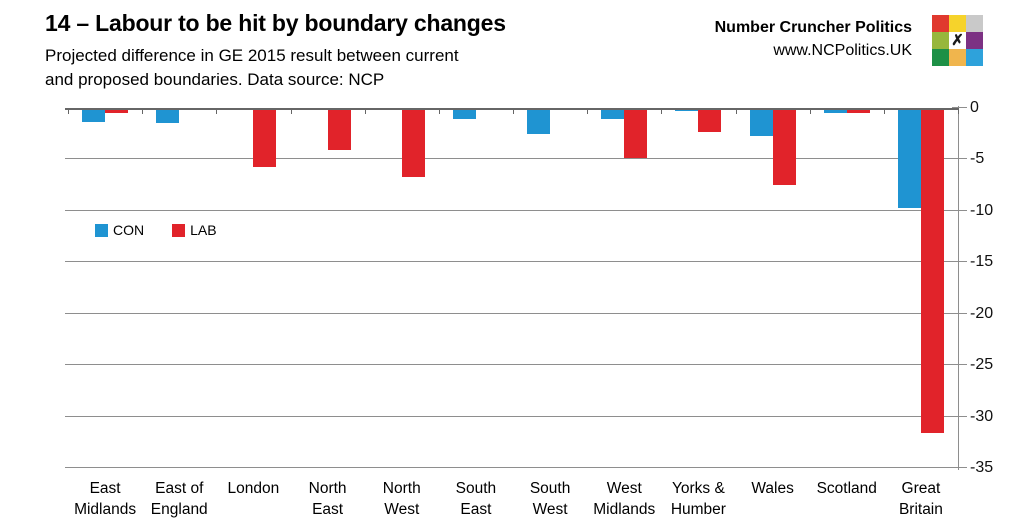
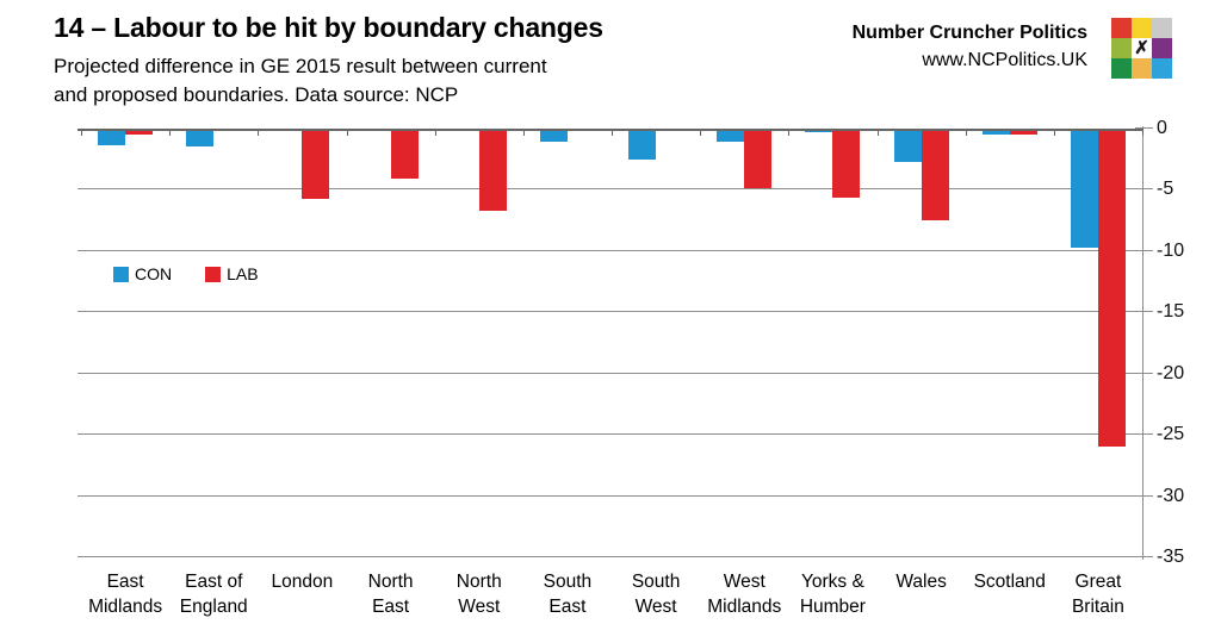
LAB/Yorks & Humber: -2.3 -> -5.6
LAB/Great Britain: -31.6 -> -26.0
